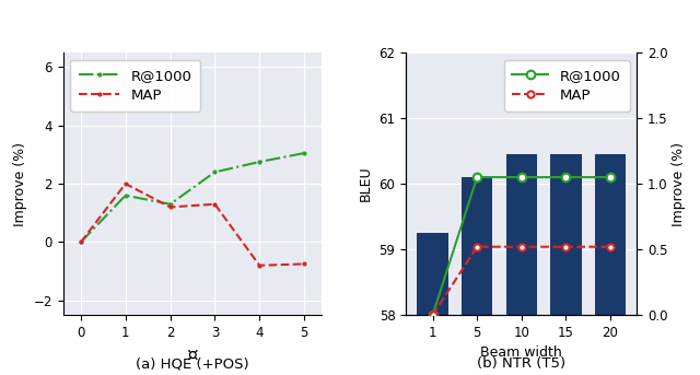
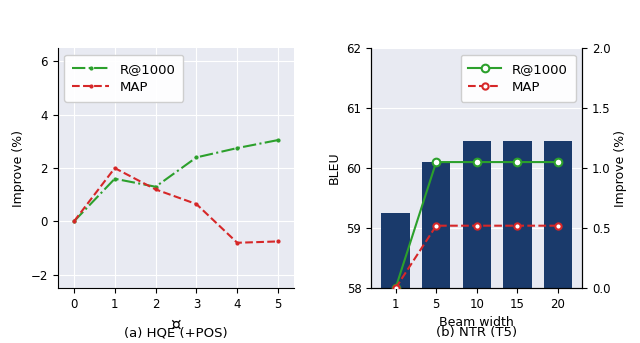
MAP/3: 1.30 -> 0.65
